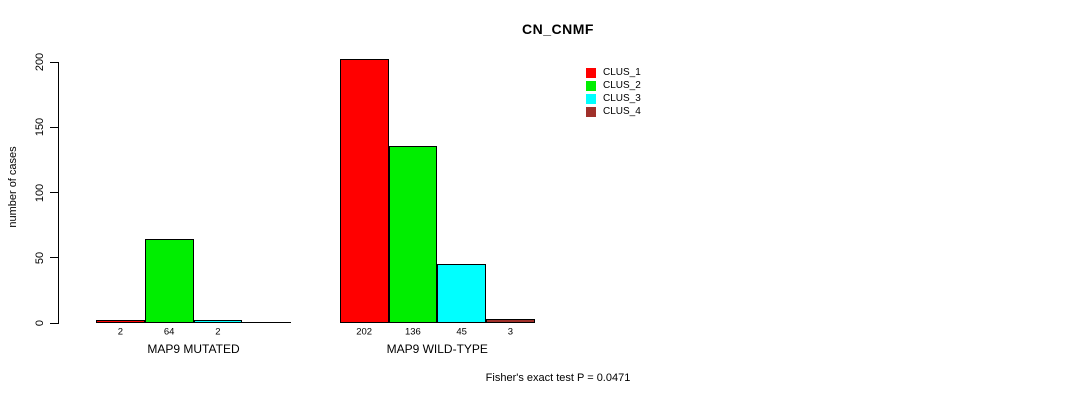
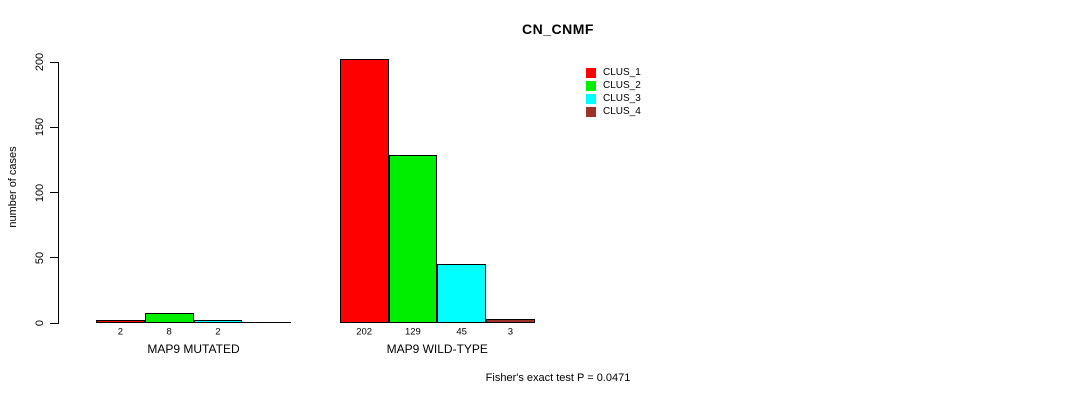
CLUS_2/MAP9 MUTATED: 64 -> 8
CLUS_2/MAP9 WILD-TYPE: 136 -> 129
